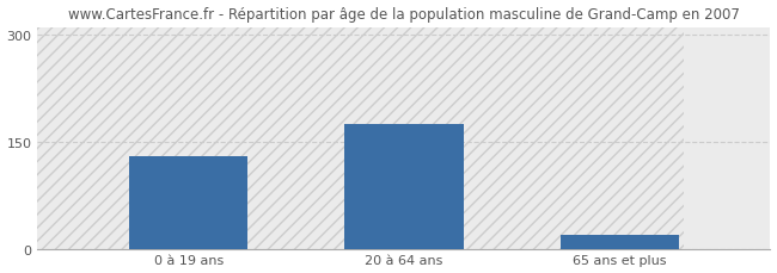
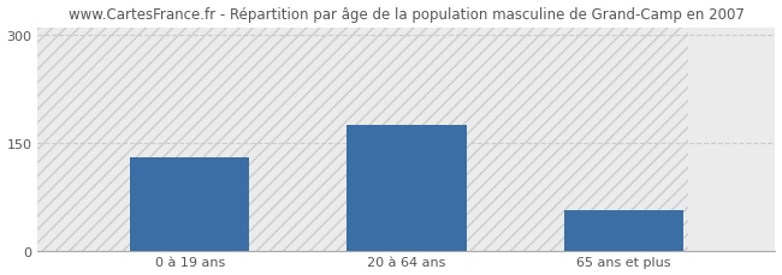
65 ans et plus: 20 -> 56
